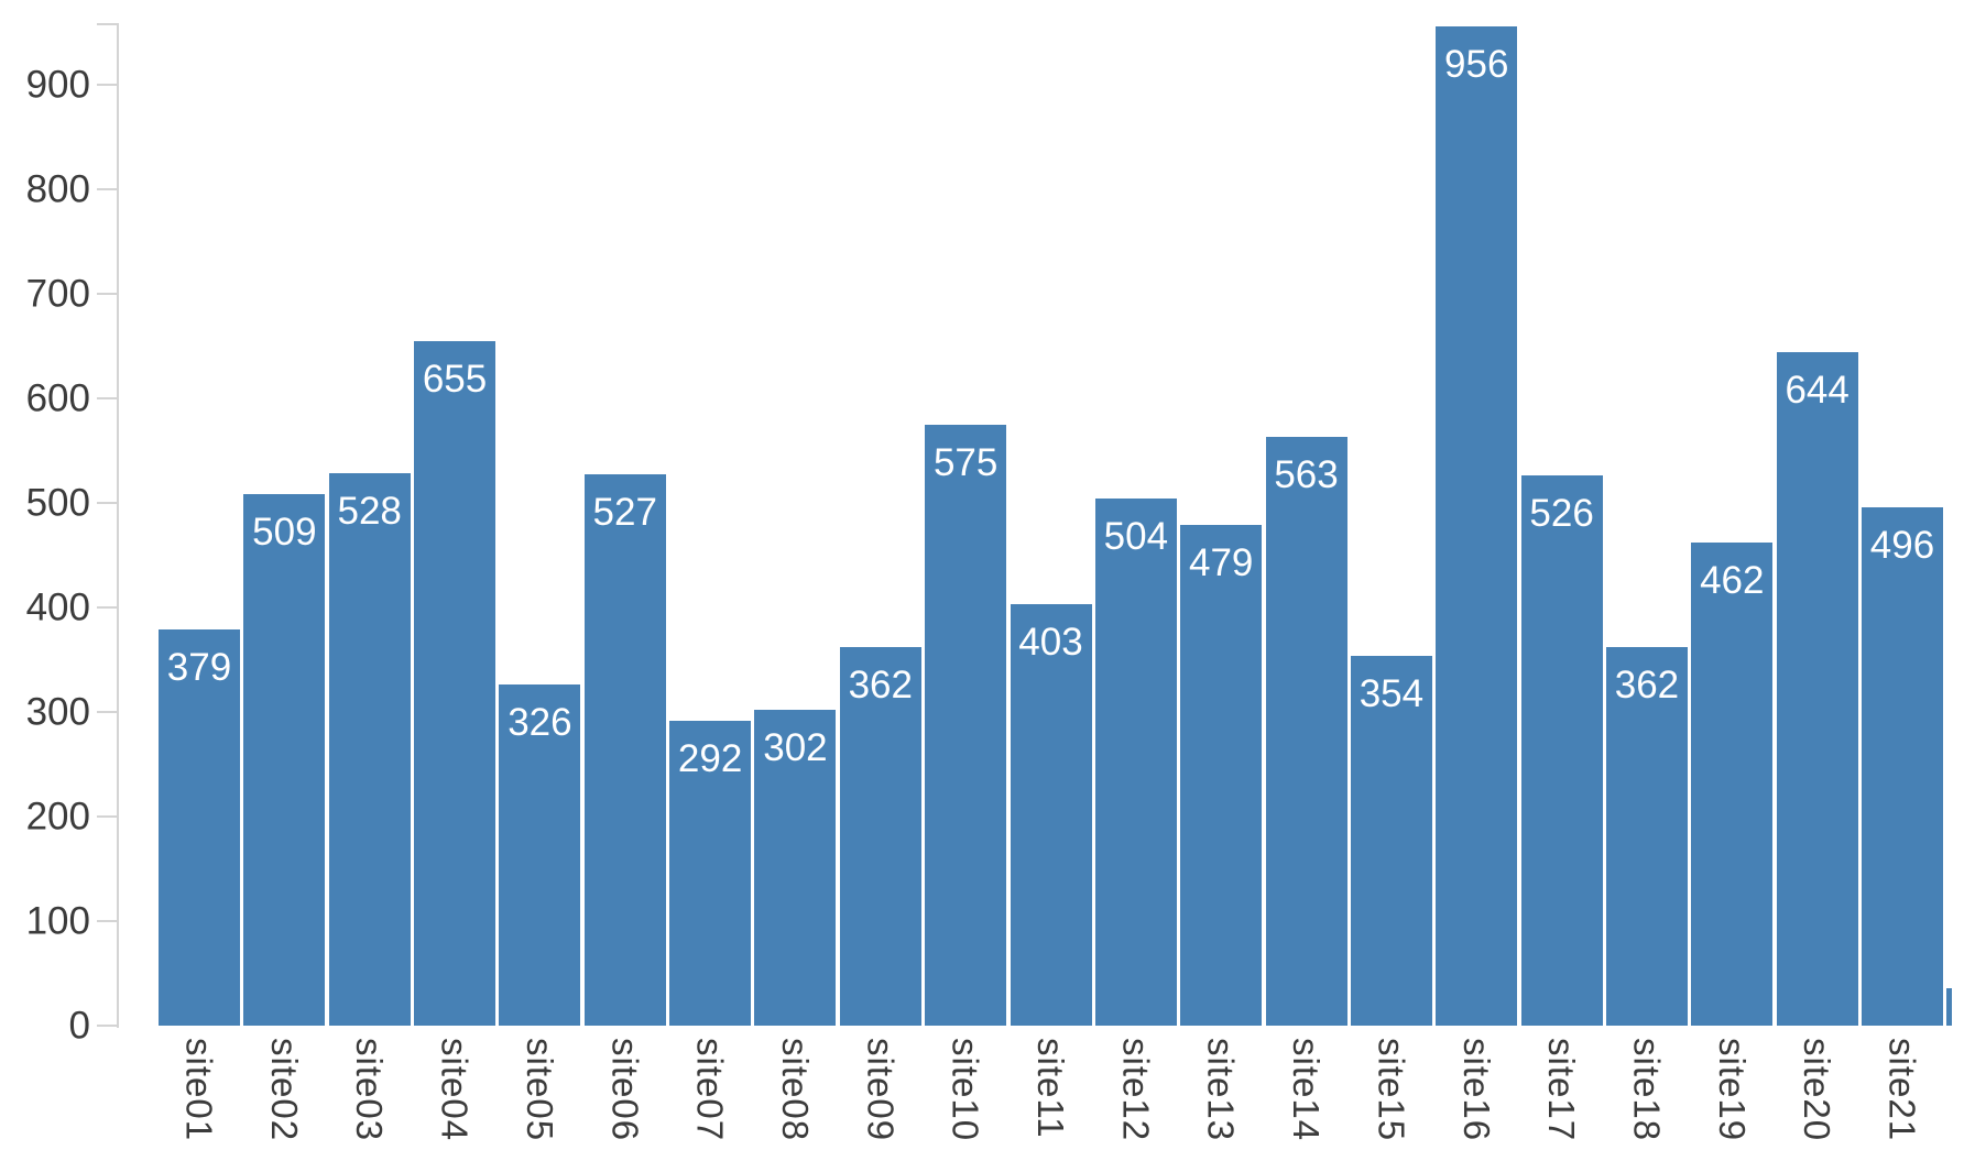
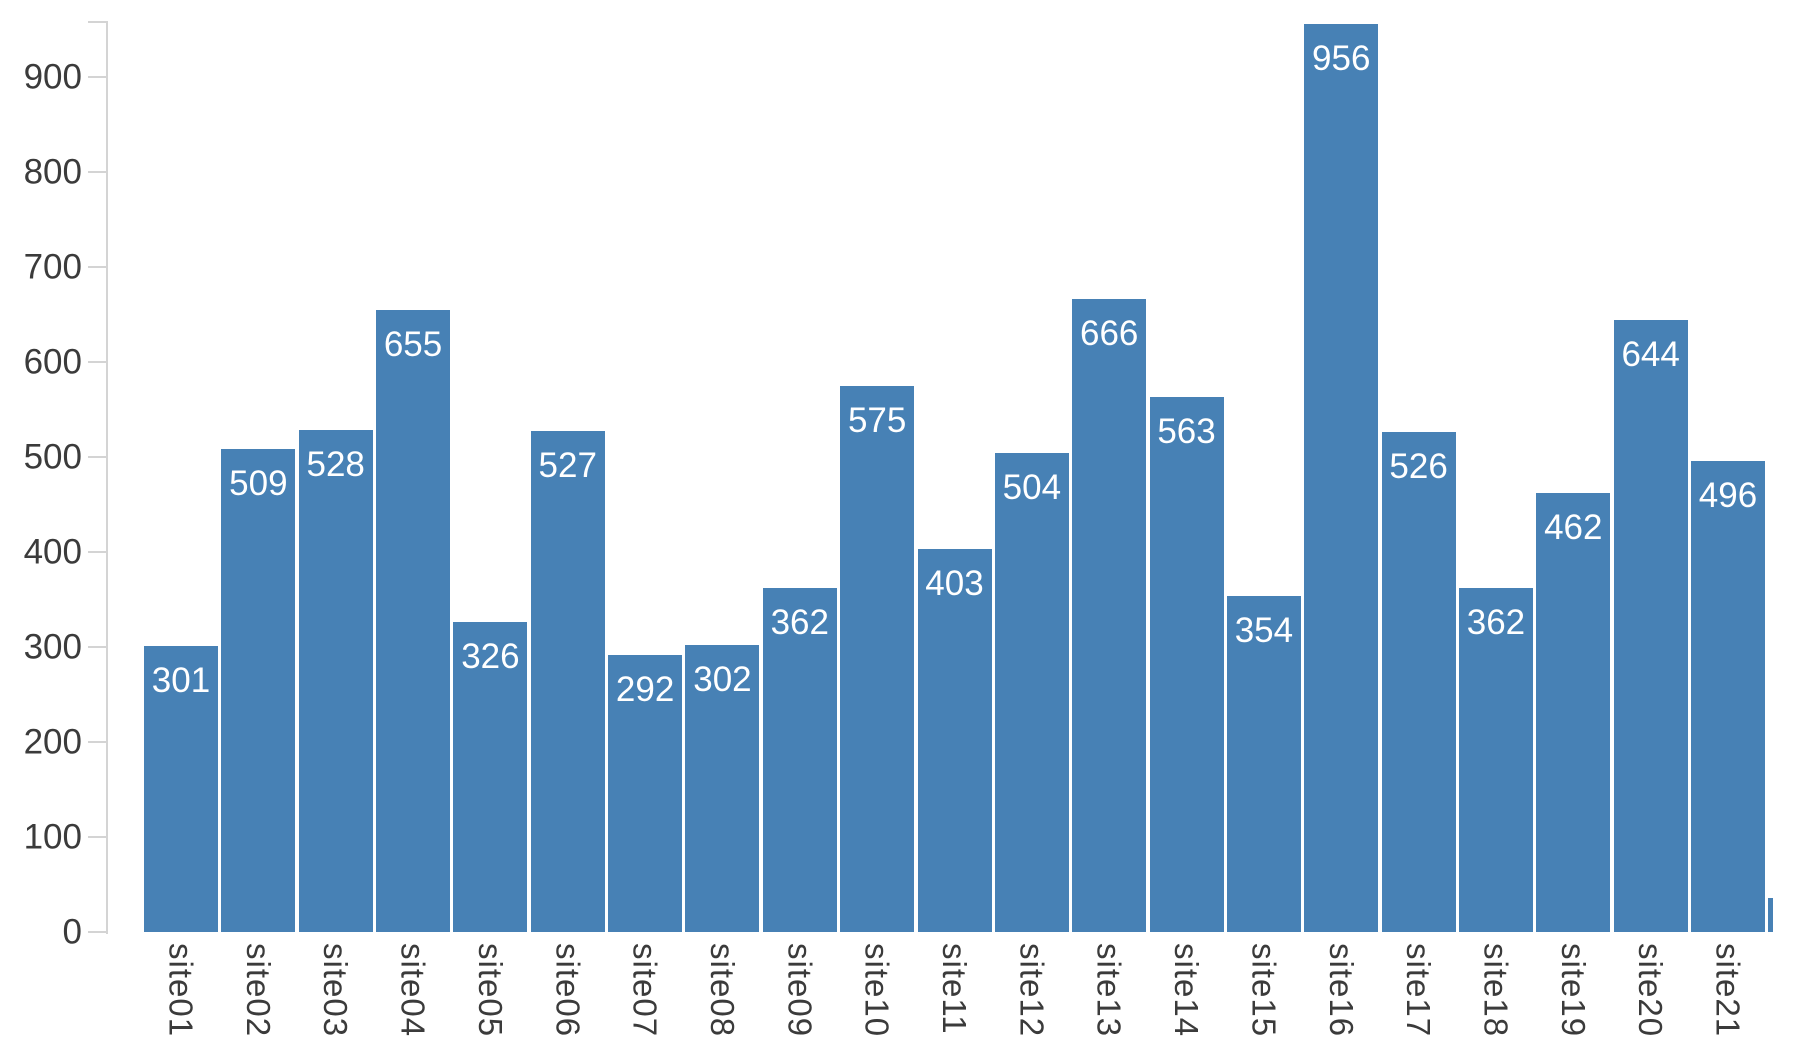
site01: 379 -> 301
site13: 479 -> 666
